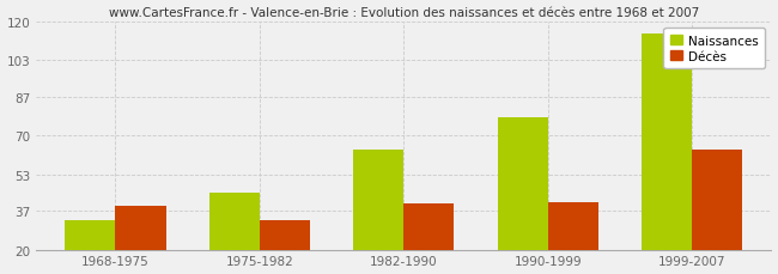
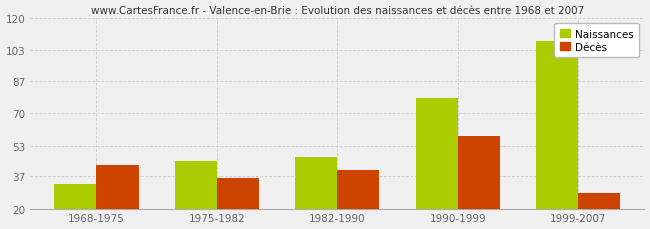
Décès/1968-1975: 39 -> 43
Décès/1975-1982: 33 -> 36
Naissances/1982-1990: 64 -> 47
Décès/1990-1999: 41 -> 58
Naissances/1999-2007: 115 -> 108
Décès/1999-2007: 64 -> 28
